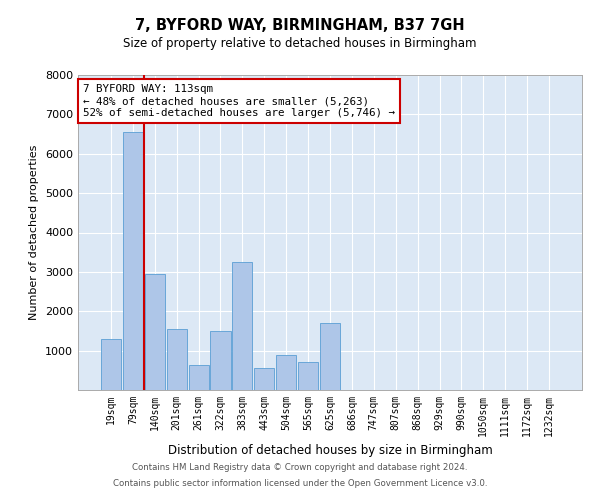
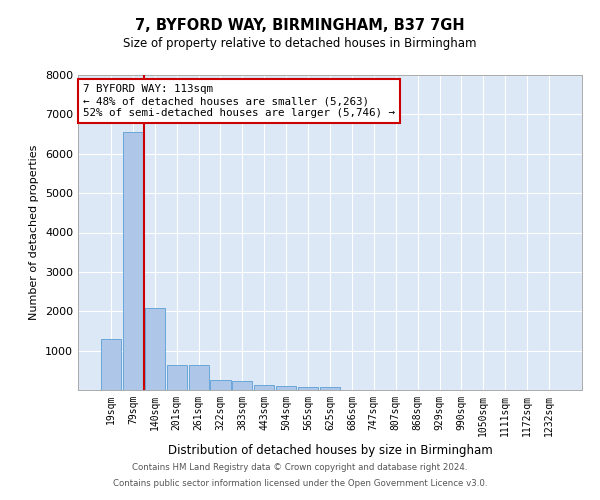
140sqm: 2950 -> 2080
201sqm: 1550 -> 640
322sqm: 1500 -> 250
383sqm: 3250 -> 230
443sqm: 550 -> 130
504sqm: 900 -> 100
565sqm: 700 -> 70
625sqm: 1700 -> 70
